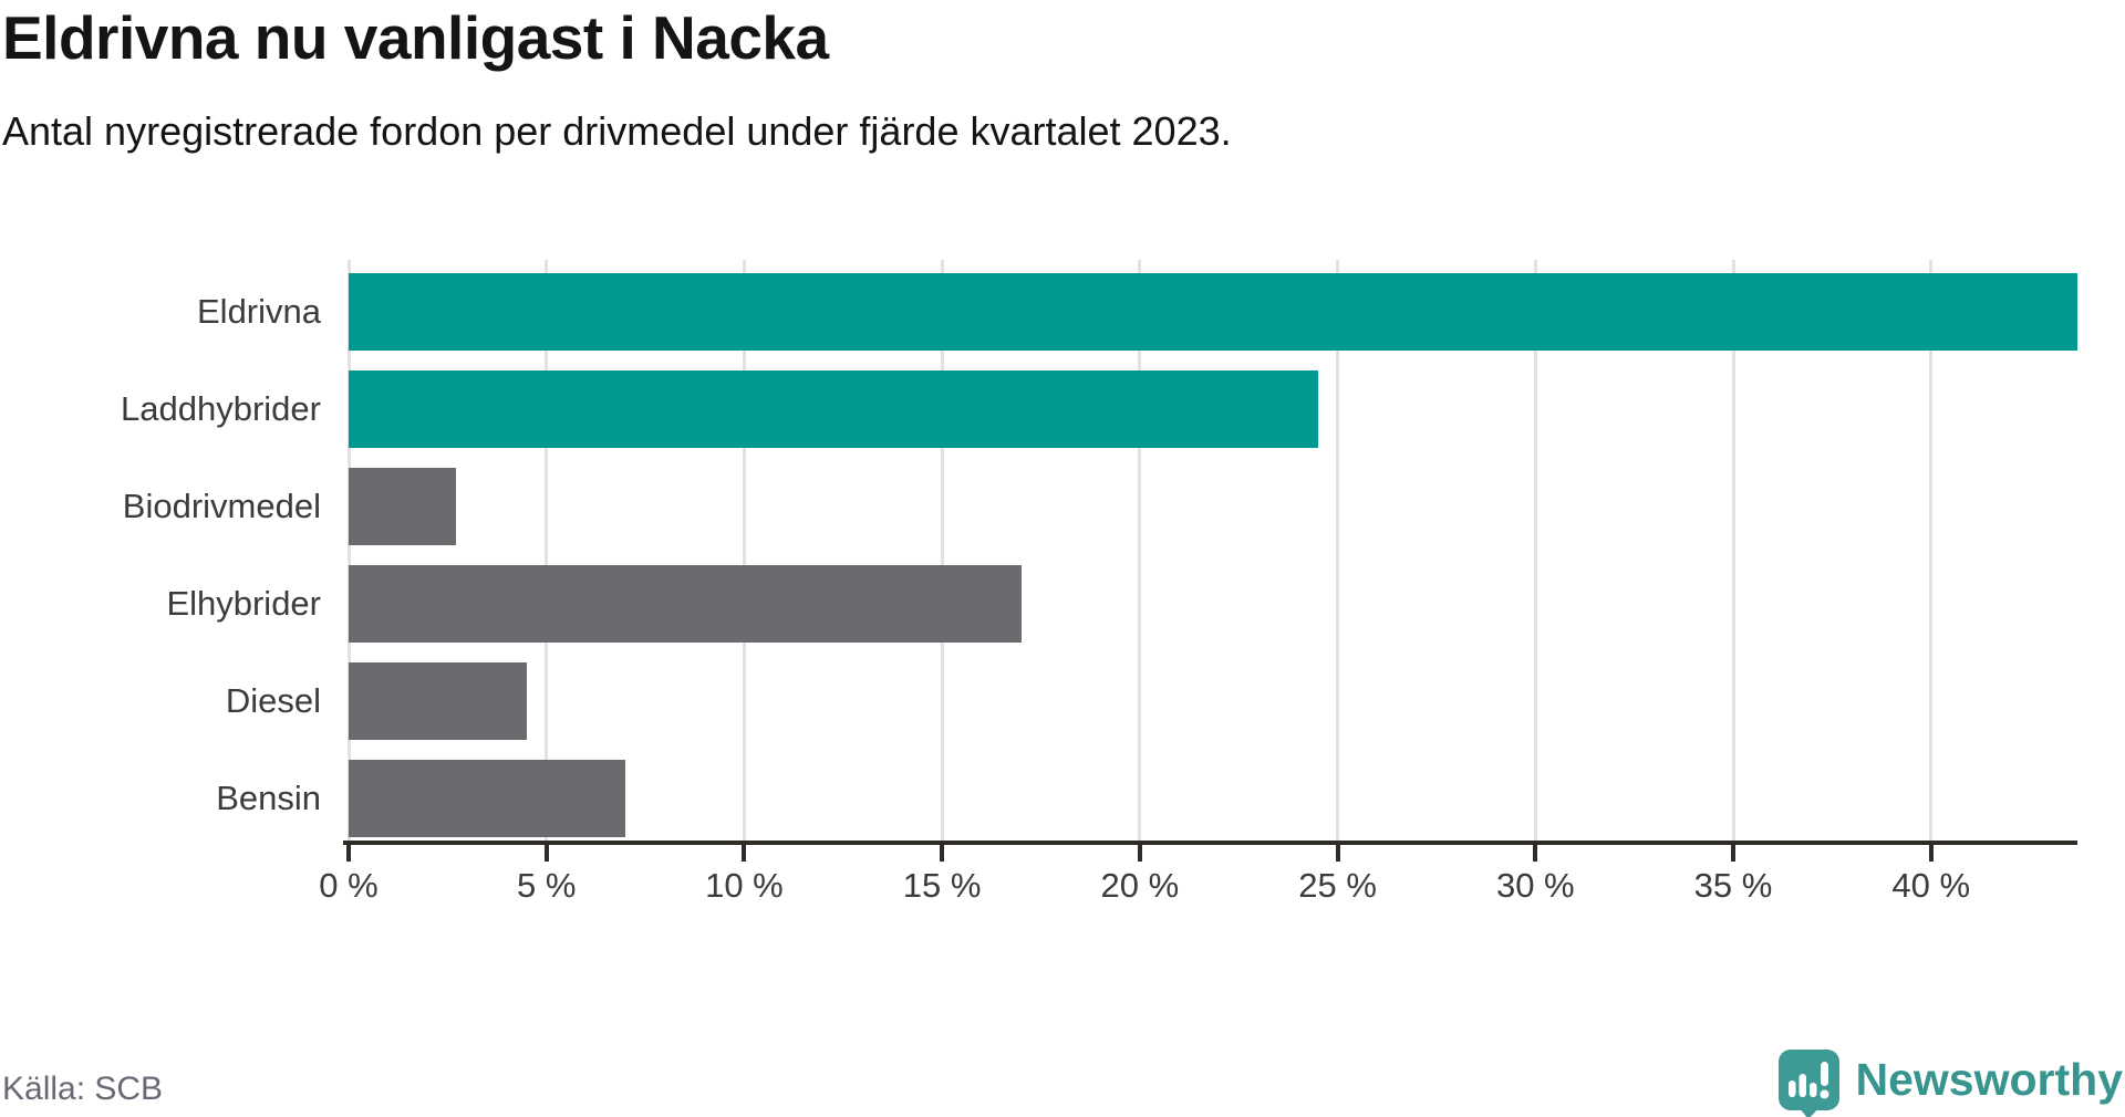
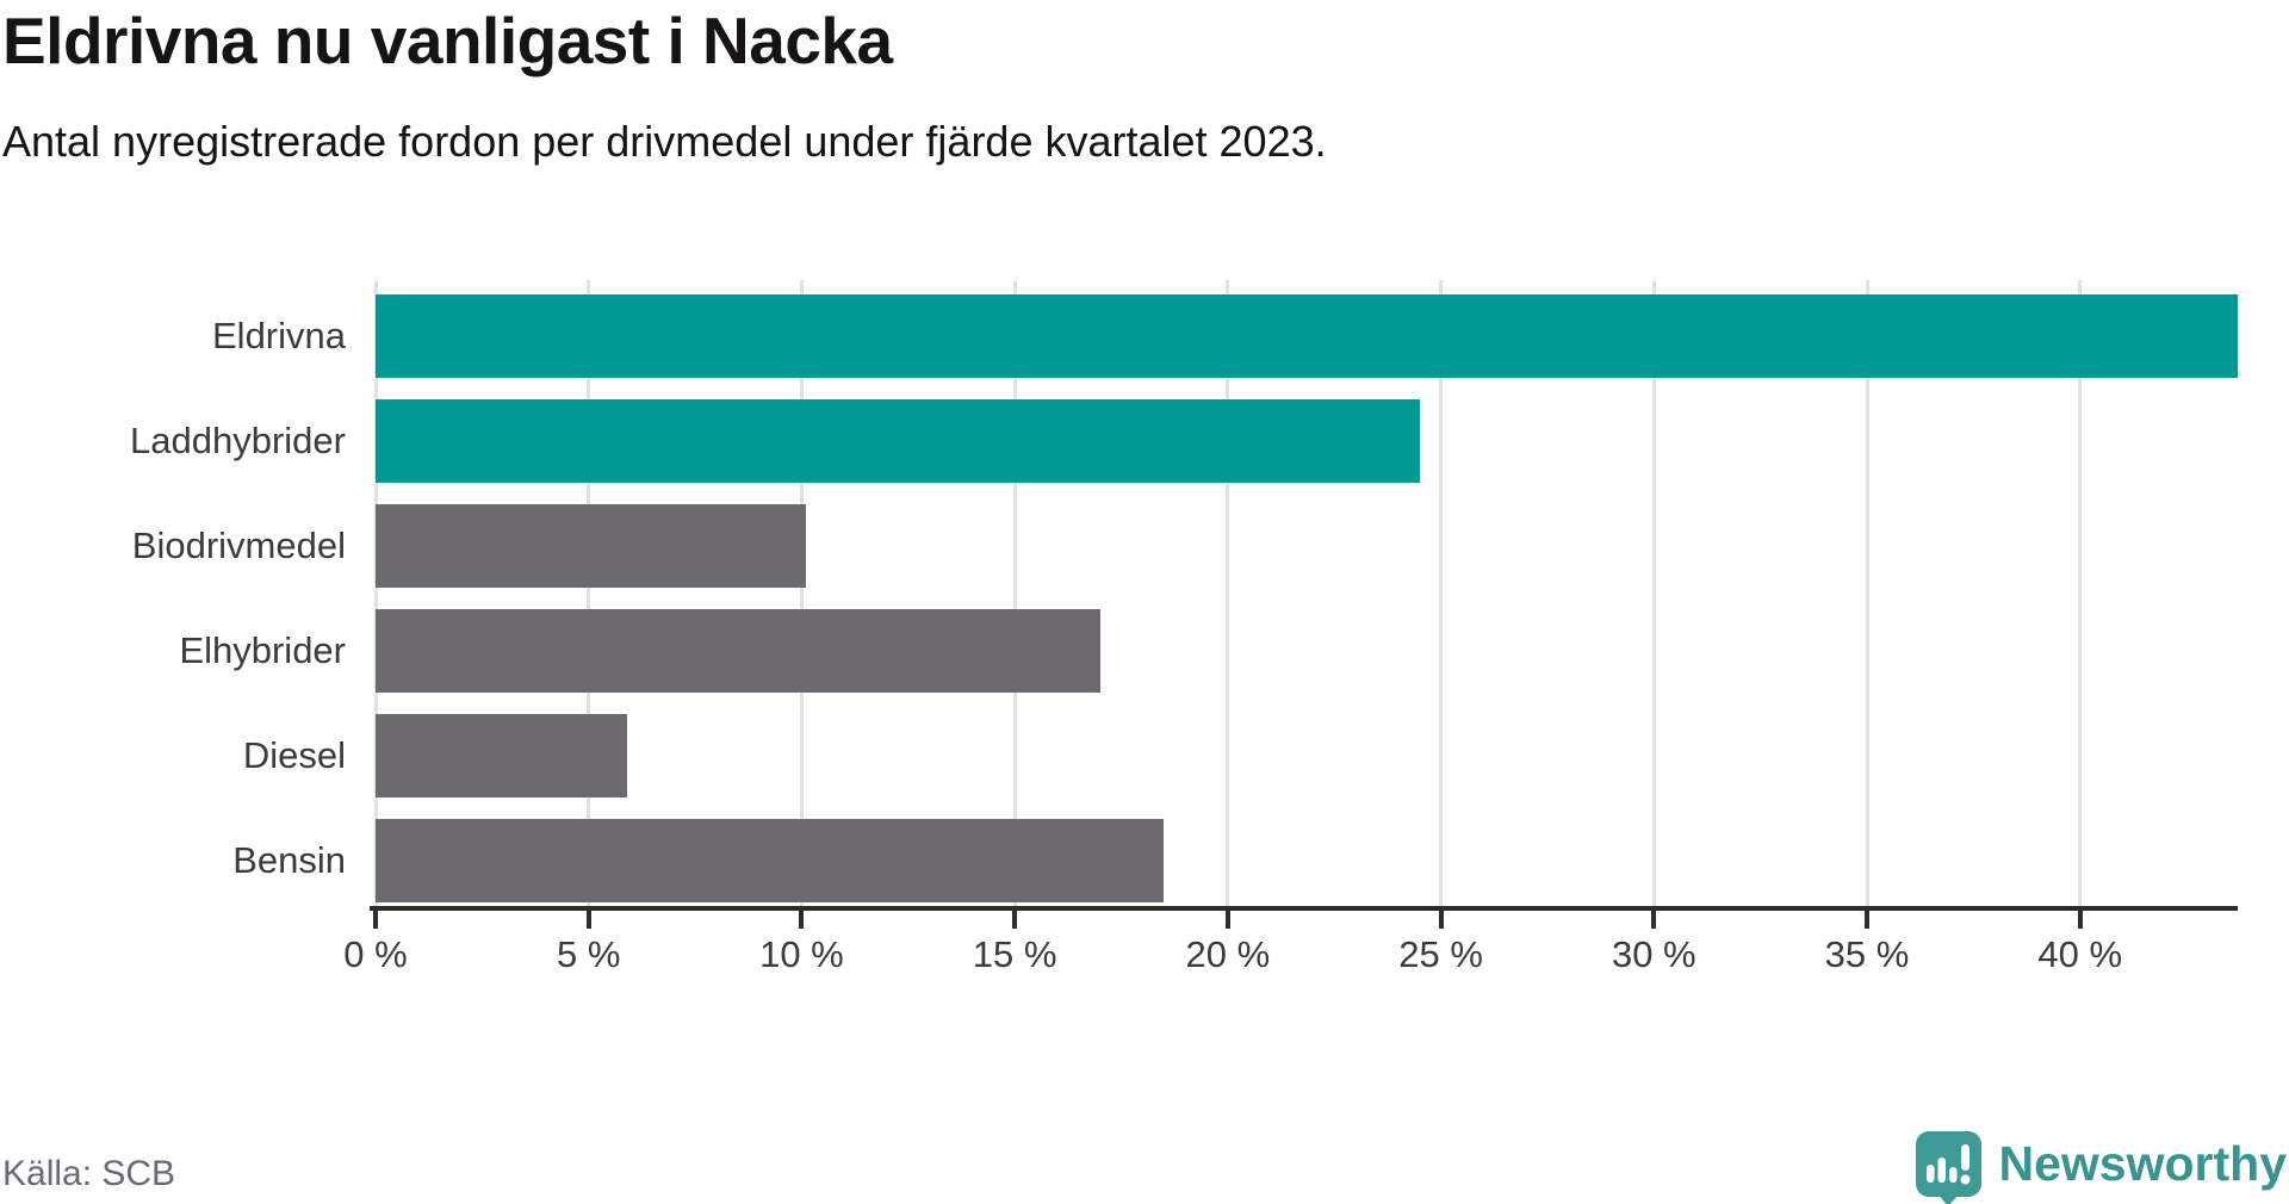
Biodrivmedel: 2.7% -> 10.1%
Diesel: 4.5% -> 5.9%
Bensin: 7.0% -> 18.5%
